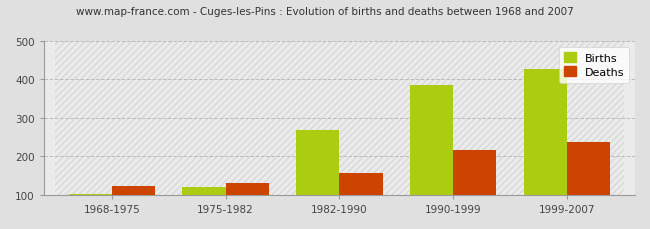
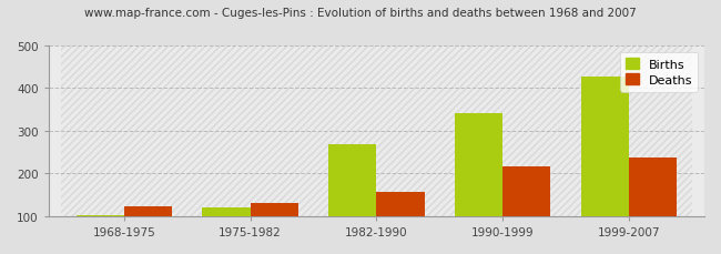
Births/1990-1999: 385 -> 341
